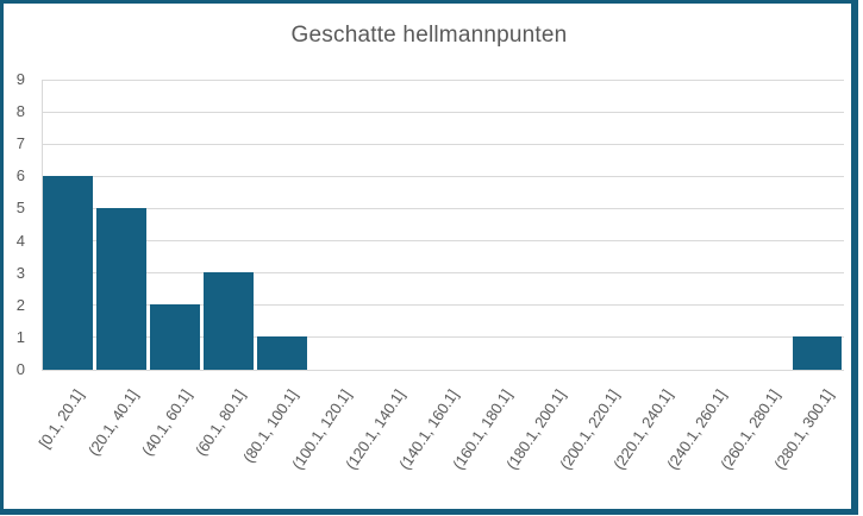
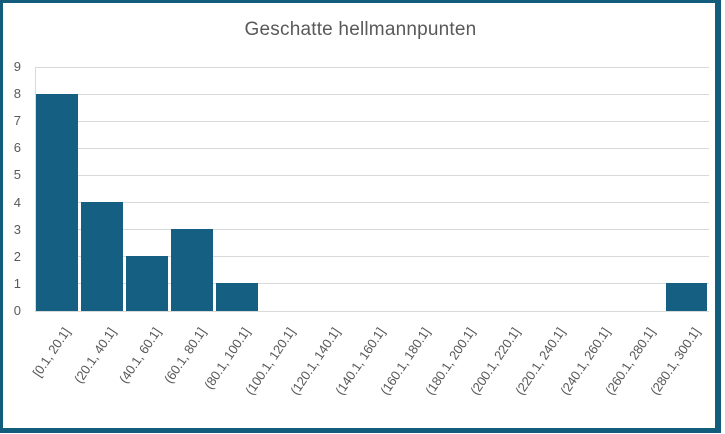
[0.1, 20.1]: 6 -> 8
(20.1, 40.1]: 5 -> 4
